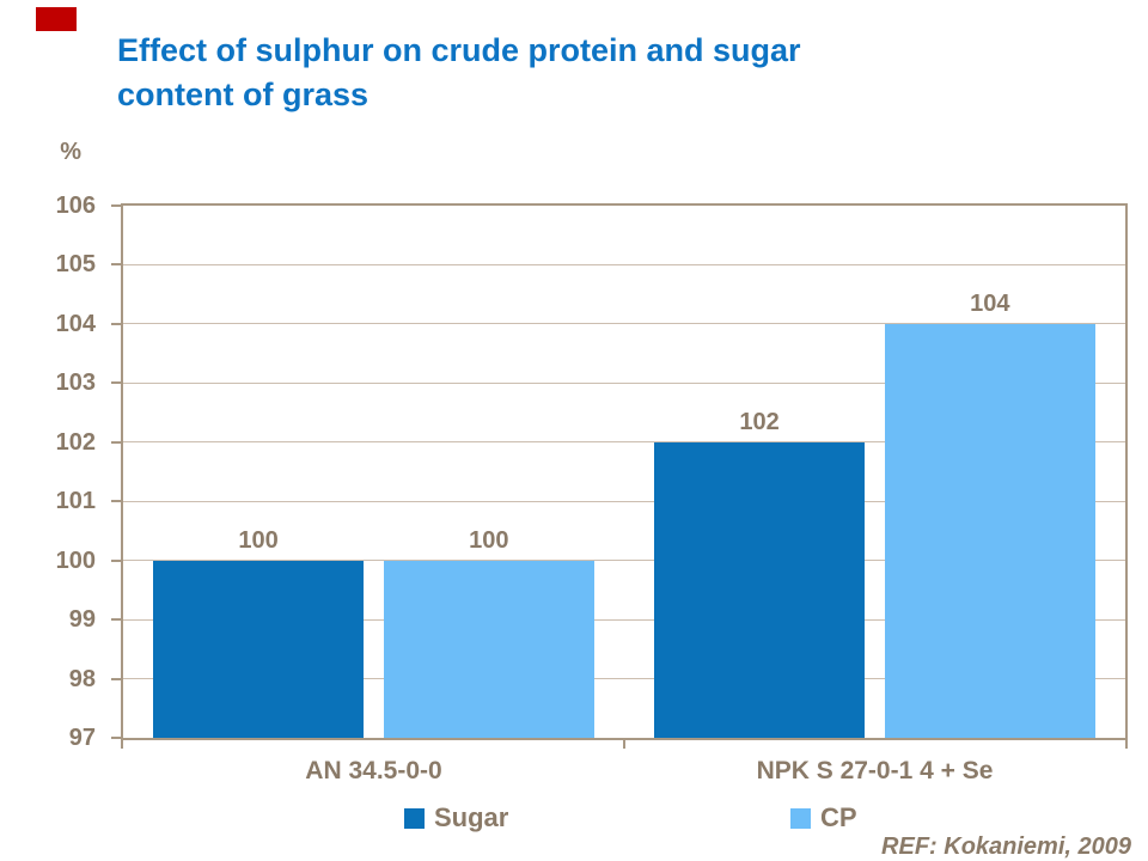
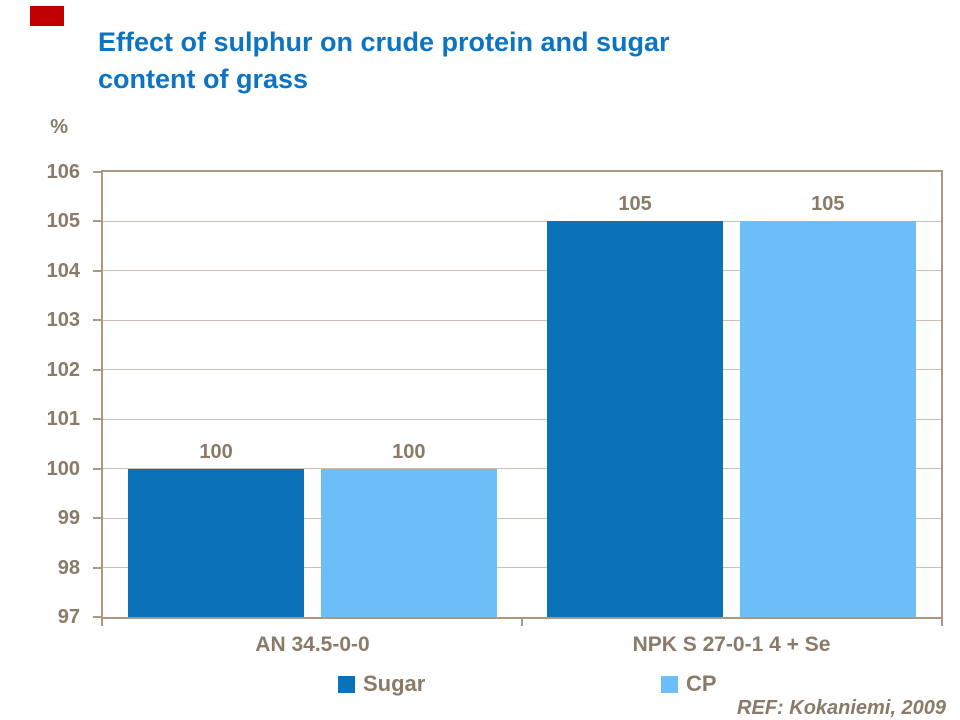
Sugar/NPK S 27-0-1 4 + Se: 102 -> 105
CP/NPK S 27-0-1 4 + Se: 104 -> 105
